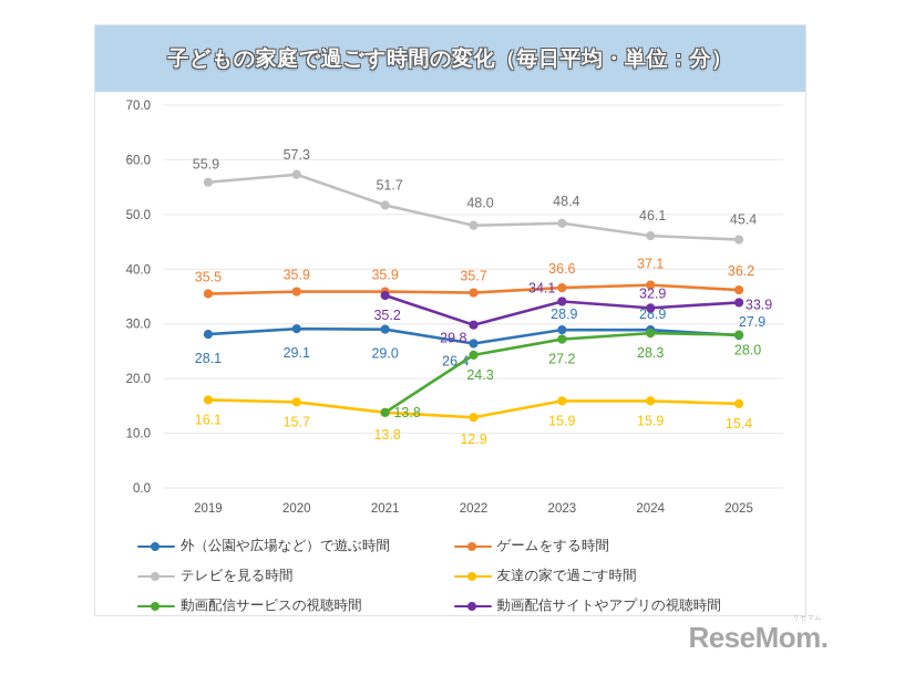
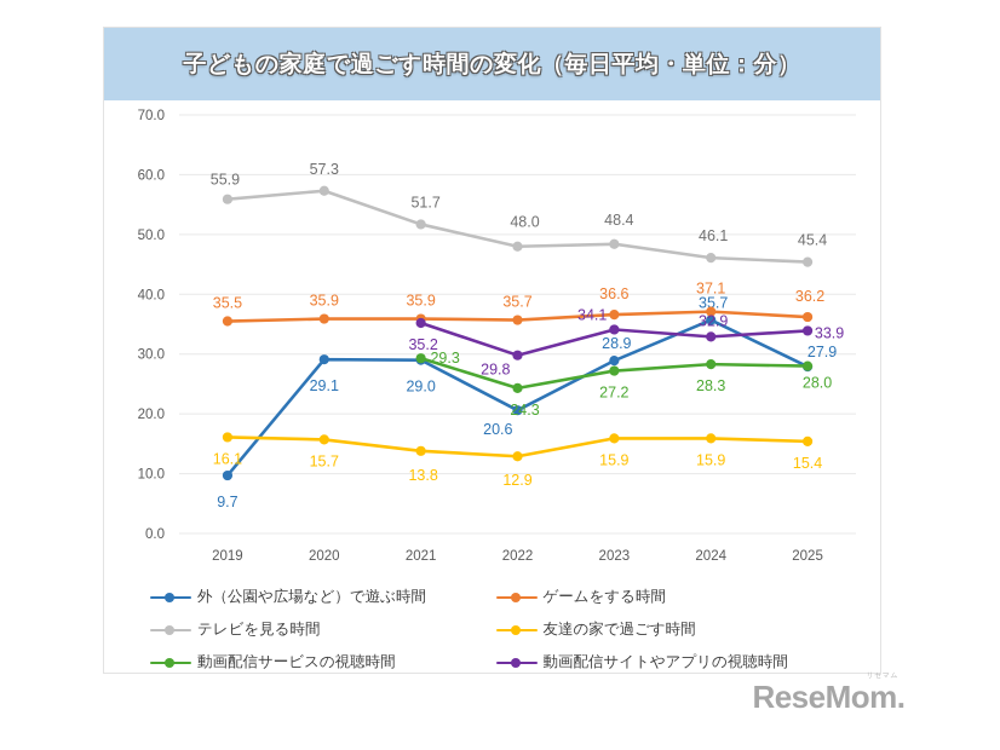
外（公園や広場など）で遊ぶ時間/2019: 28.1 -> 9.7
動画配信サービスの視聴時間/2021: 13.8 -> 29.3
外（公園や広場など）で遊ぶ時間/2022: 26.4 -> 20.6
外（公園や広場など）で遊ぶ時間/2024: 28.9 -> 35.7
